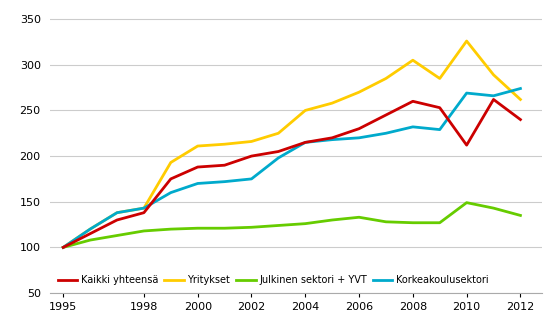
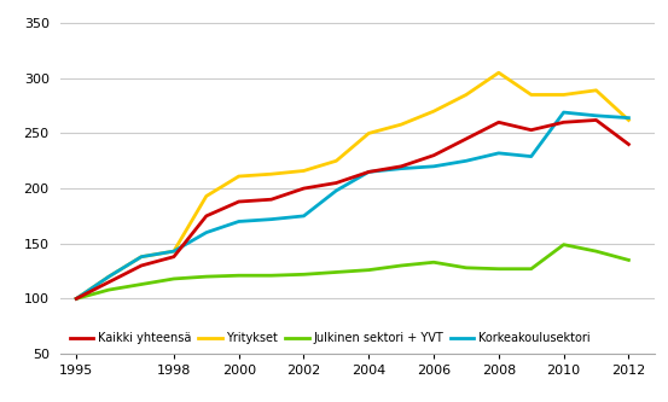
Kaikki yhteensä/2010: 212 -> 260
Yritykset/2010: 326 -> 285
Korkeakoulusektori/2012: 274 -> 264
